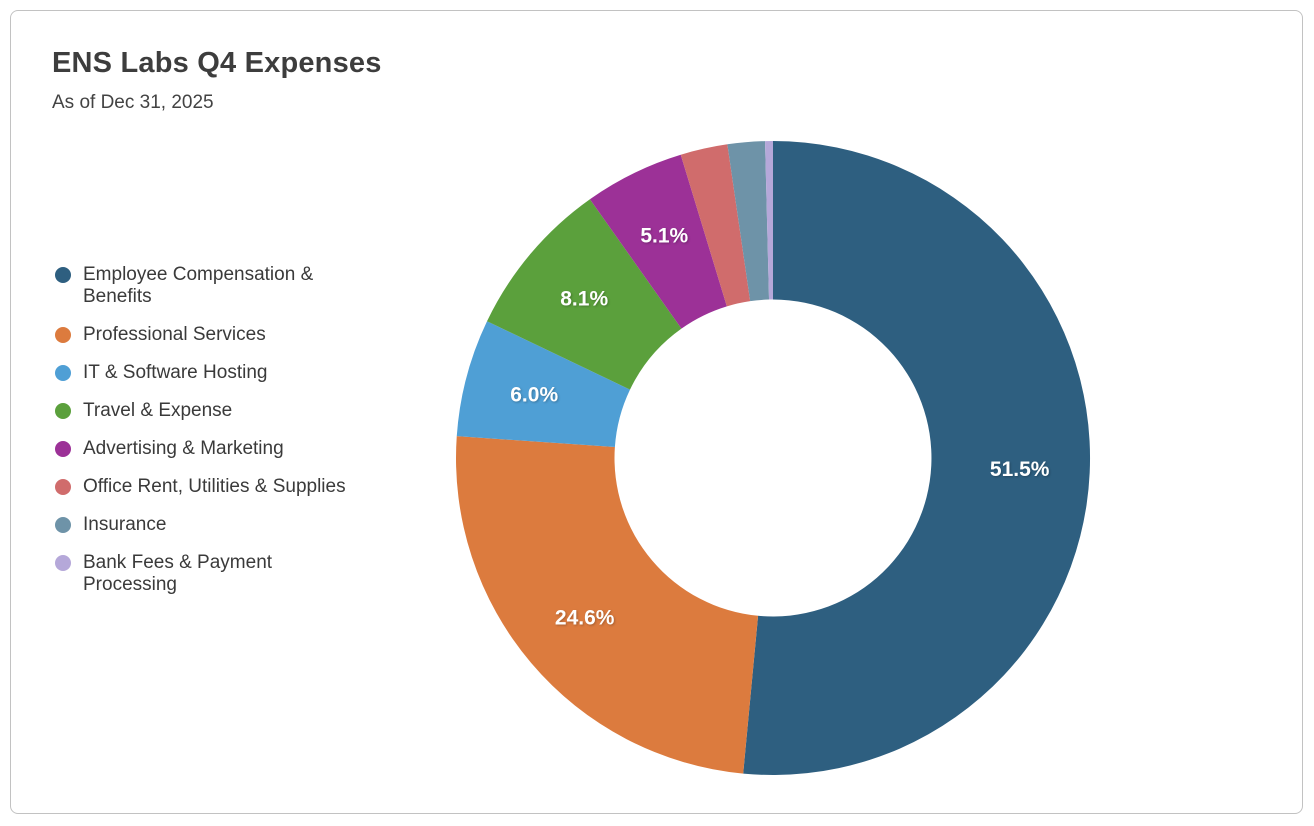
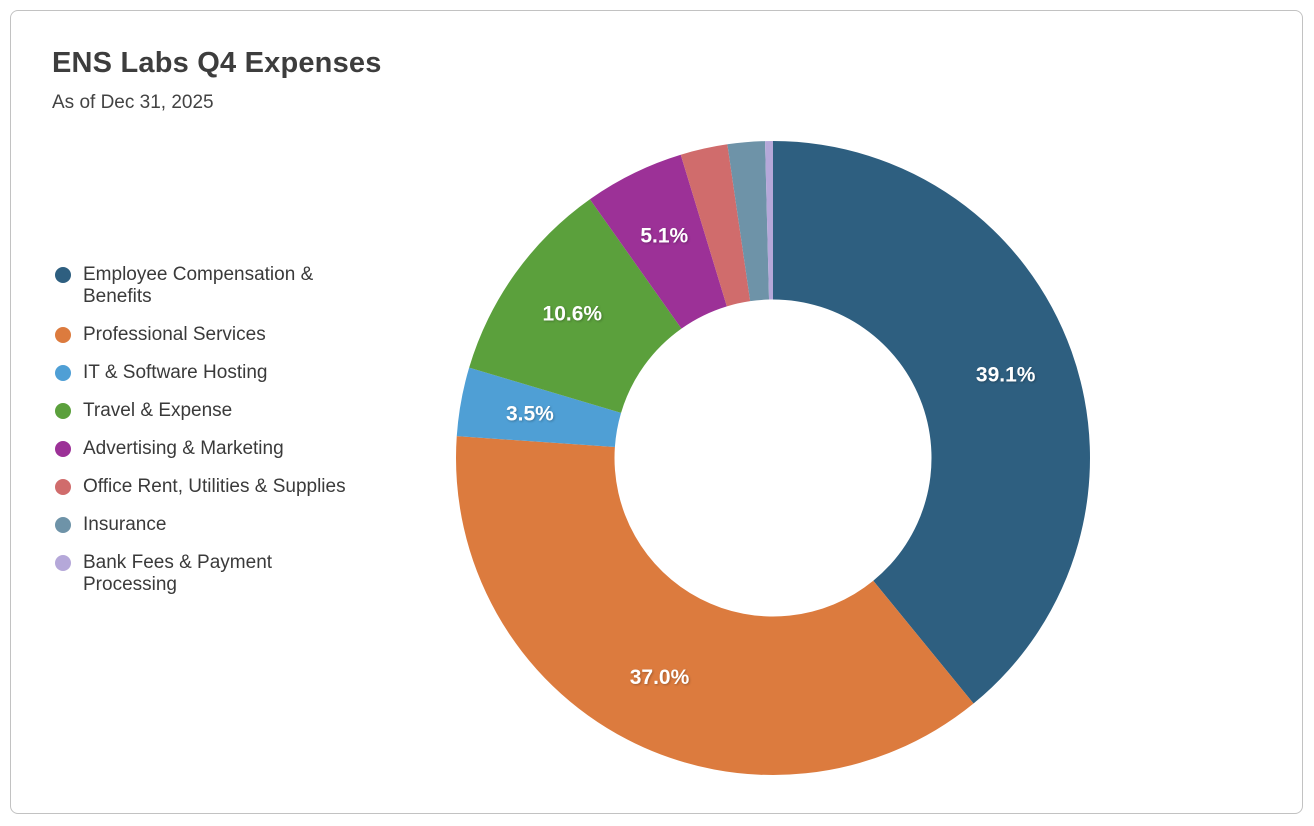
Employee Compensation & Benefits: 51.5% -> 39.1%
Professional Services: 24.6% -> 37.0%
IT & Software Hosting: 6.0% -> 3.5%
Travel & Expense: 8.1% -> 10.6%
